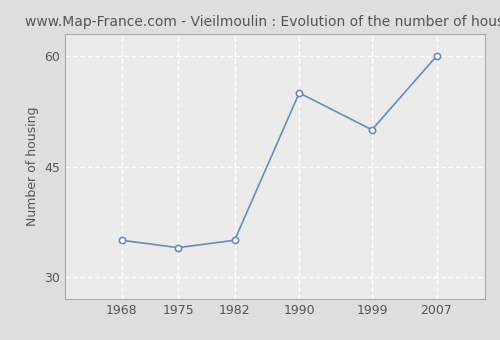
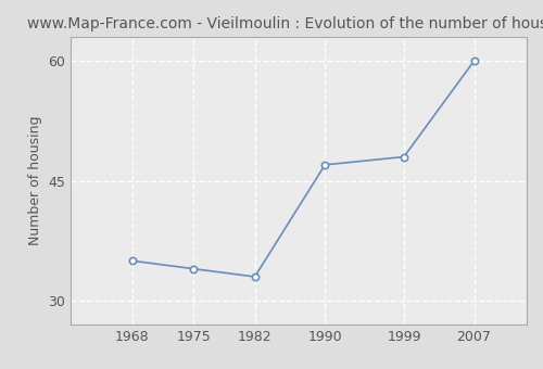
1982: 35 -> 33
1990: 55 -> 47
1999: 50 -> 48
